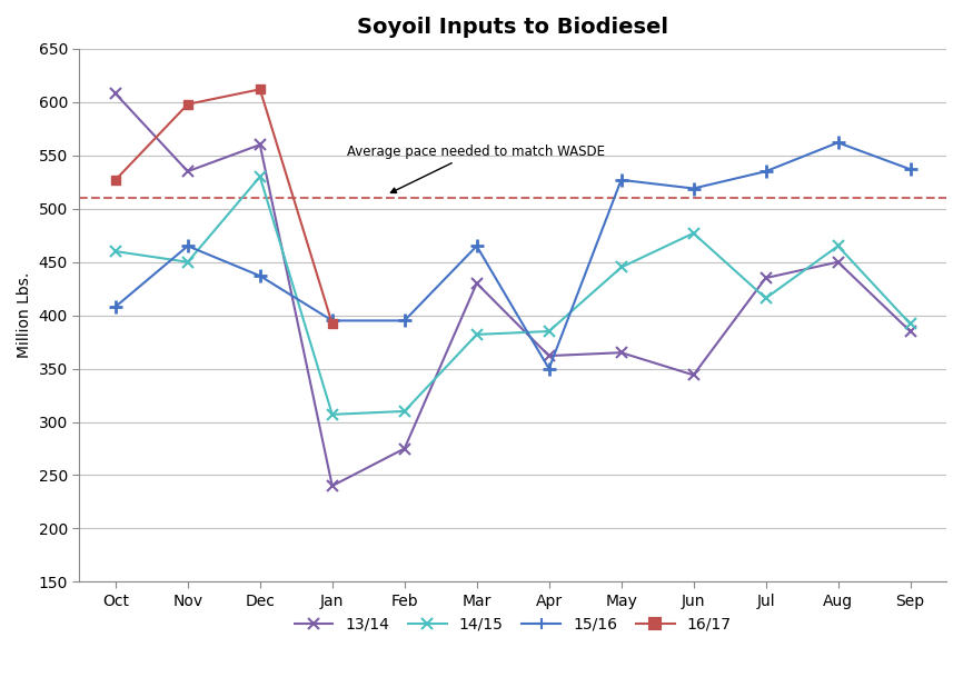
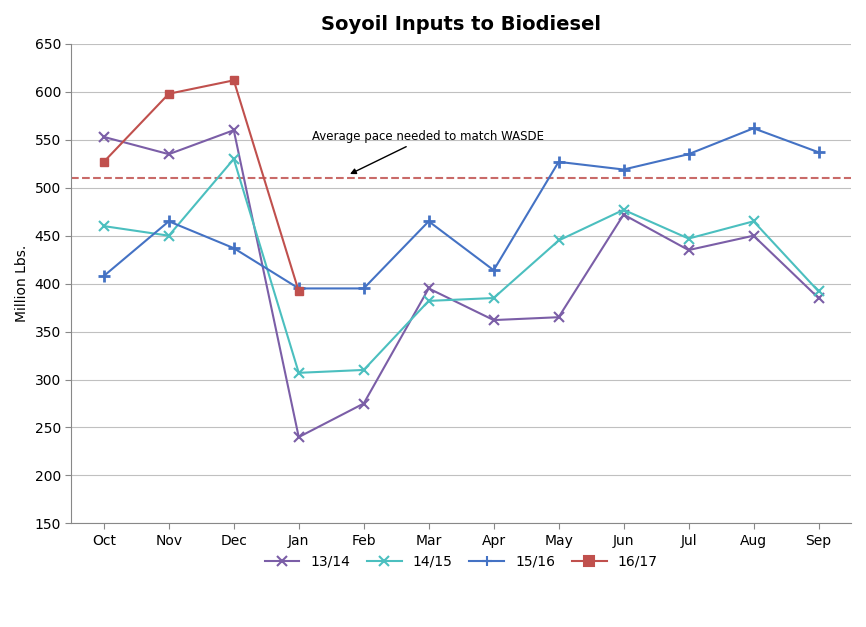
13/14/Oct: 608 -> 553
13/14/Mar: 430 -> 395
15/16/Apr: 350 -> 414
13/14/Jun: 344 -> 472
14/15/Jul: 416 -> 447
